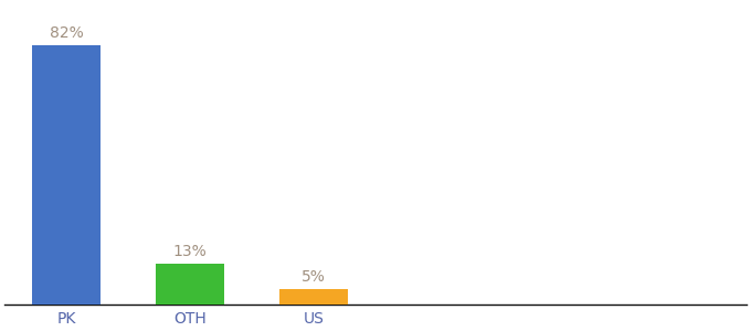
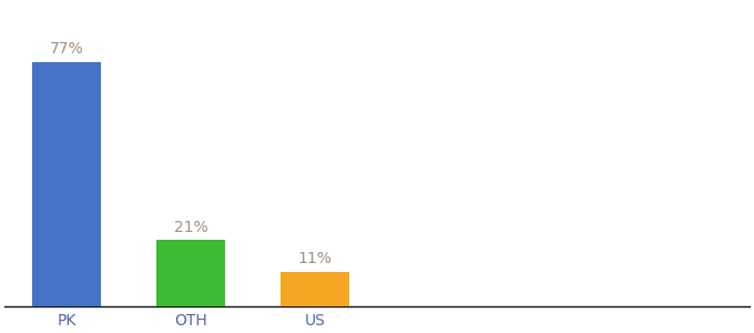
PK: 82% -> 77%
OTH: 13% -> 21%
US: 5% -> 11%
